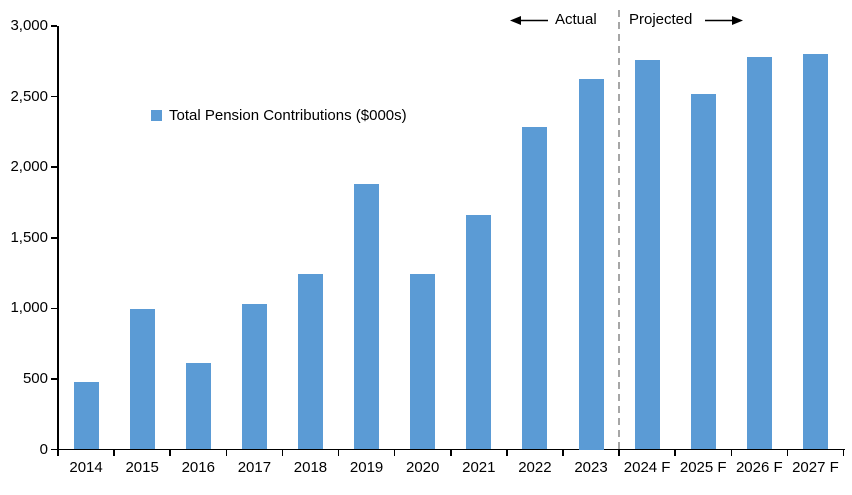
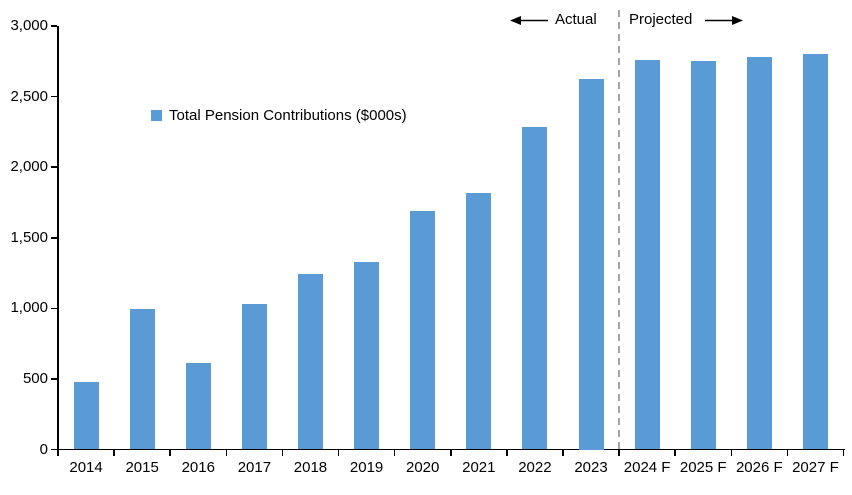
2019: 1880 -> 1320
2020: 1240 -> 1690
2021: 1660 -> 1820
2025 F: 2520 -> 2750
